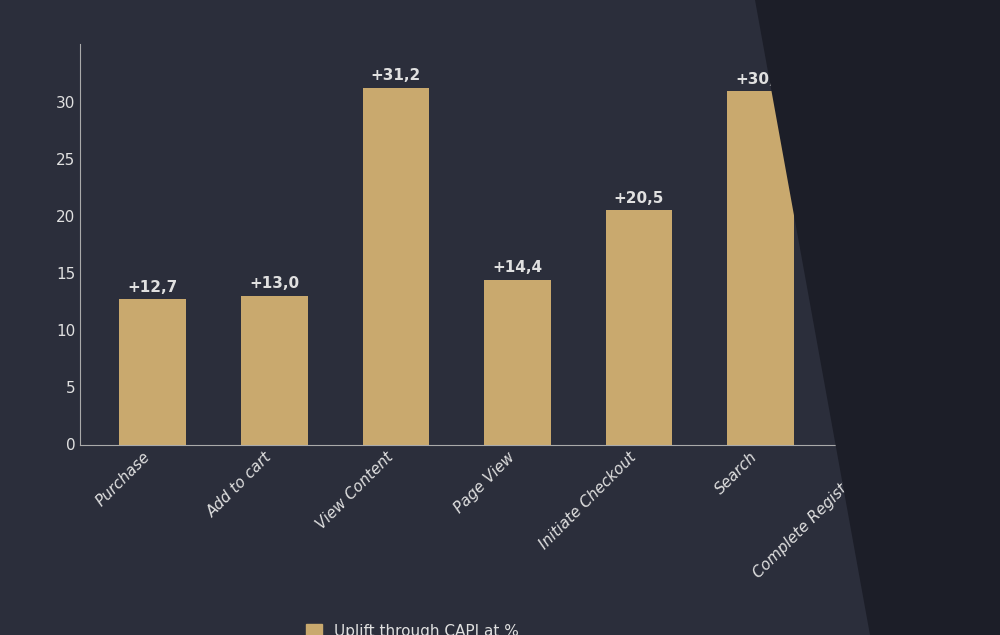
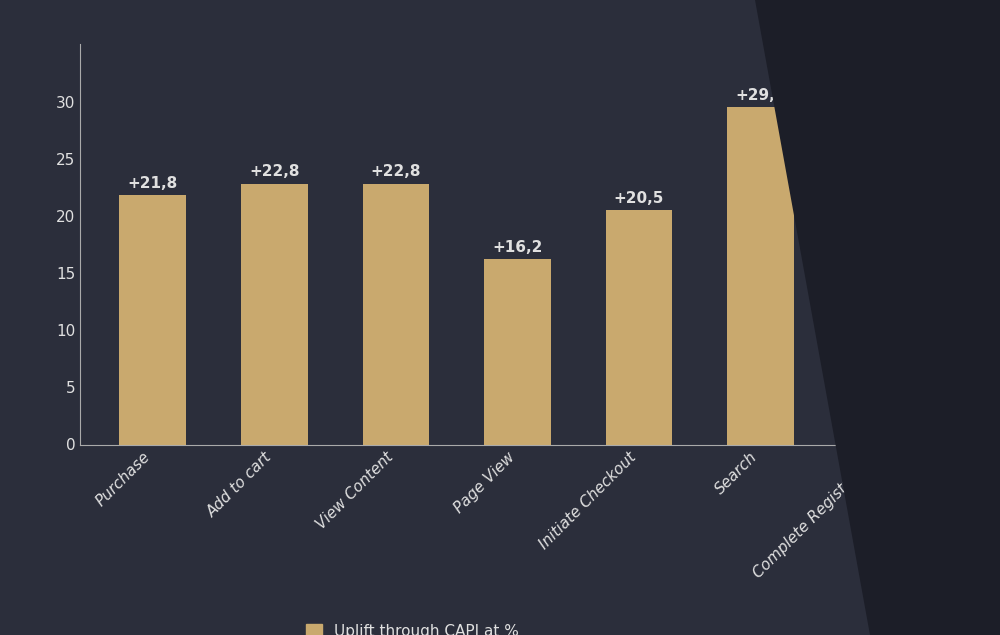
Purchase: +12,7 -> +21,8
Add to cart: +13,0 -> +22,8
View Content: +31,2 -> +22,8
Page View: +14,4 -> +16,2
Search: +30,9 -> +29,5
